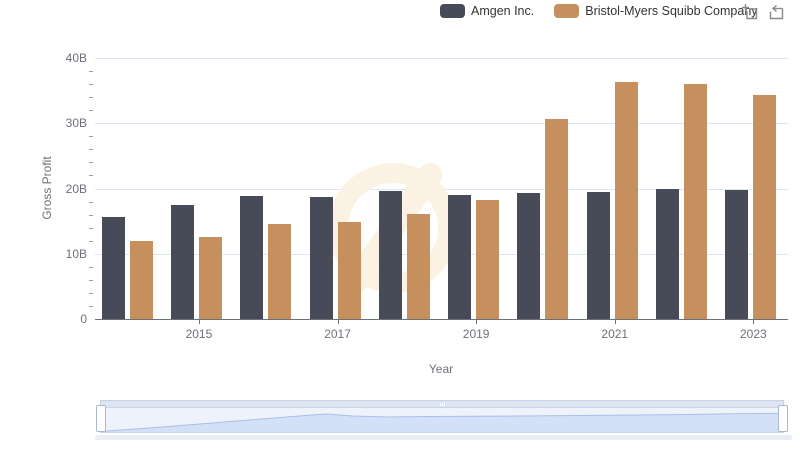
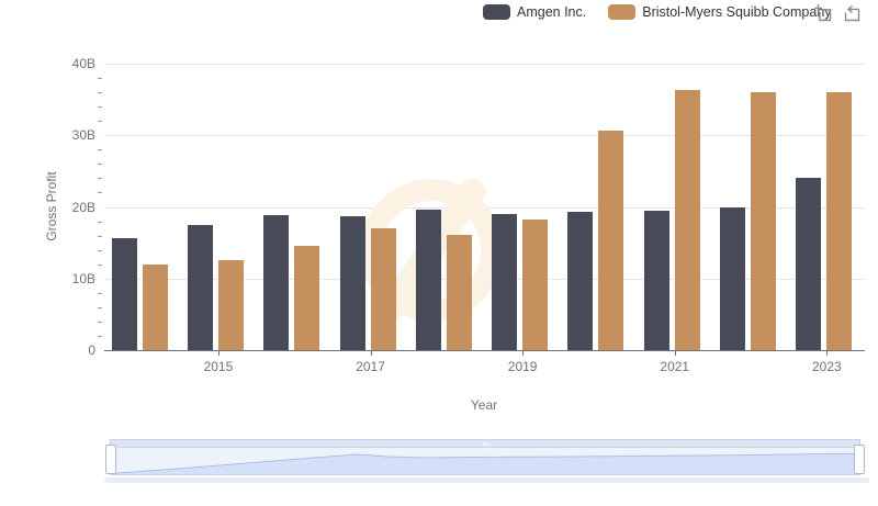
Bristol-Myers Squibb Company/2017: 15B -> 17B
Amgen Inc./2023: 20B -> 24B
Bristol-Myers Squibb Company/2023: 34B -> 36B
